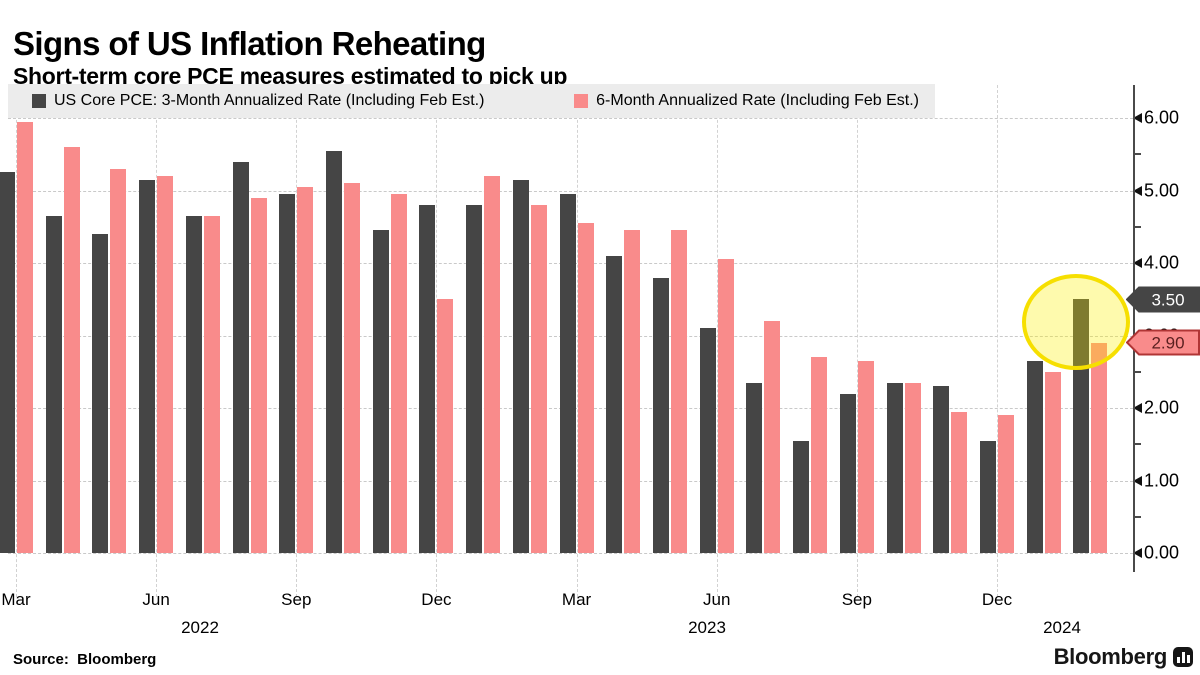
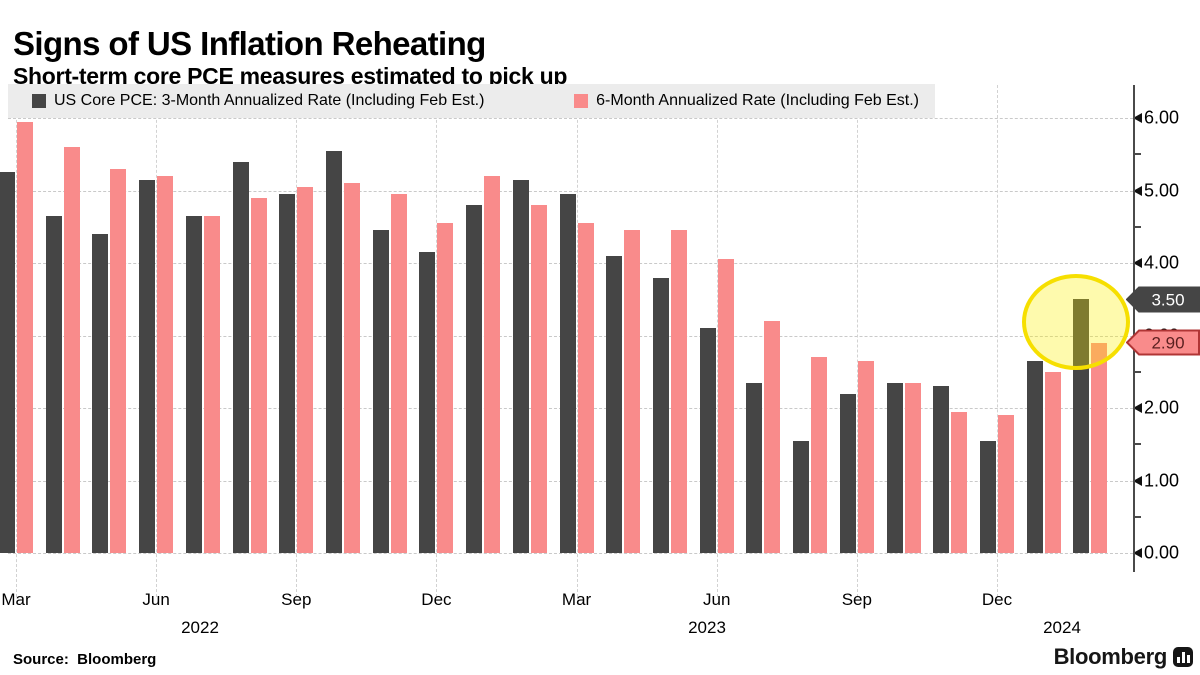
US Core PCE: 3-Month Annualized Rate (Including Feb Est.)/Dec 2022: 4.8 -> 4.2
6-Month Annualized Rate (Including Feb Est.)/Dec 2022: 3.5 -> 4.5
